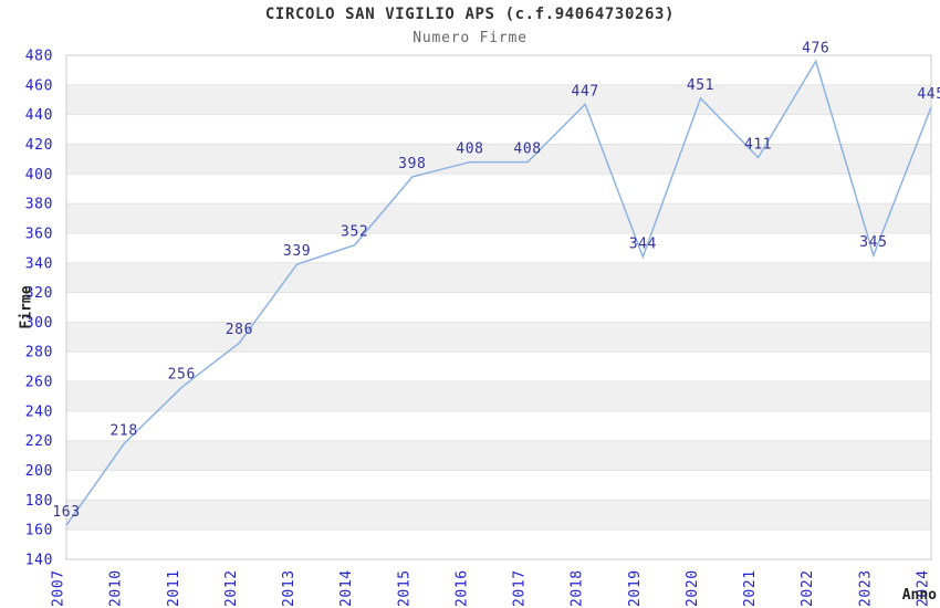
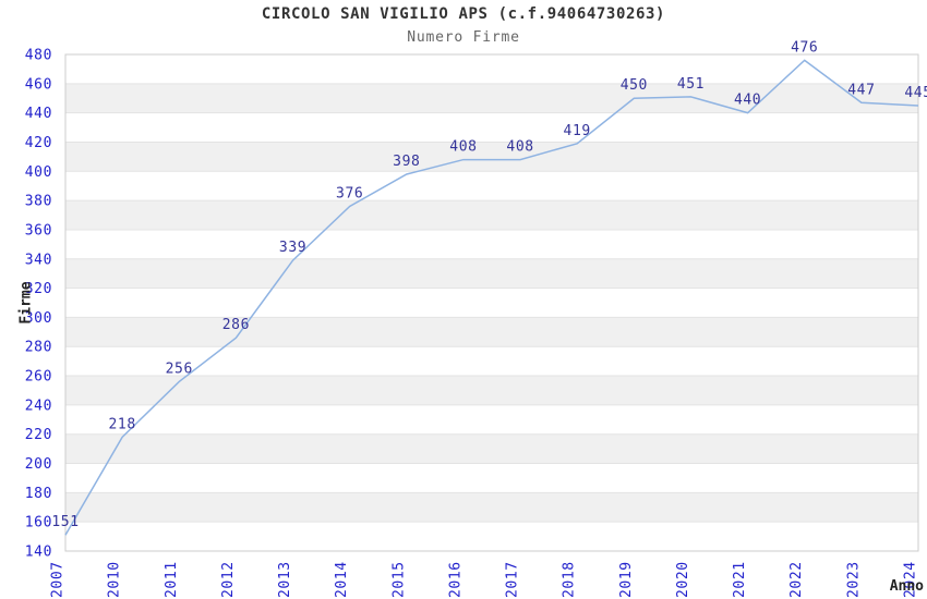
2007: 163 -> 151
2014: 352 -> 376
2018: 447 -> 419
2019: 344 -> 450
2021: 411 -> 440
2023: 345 -> 447
